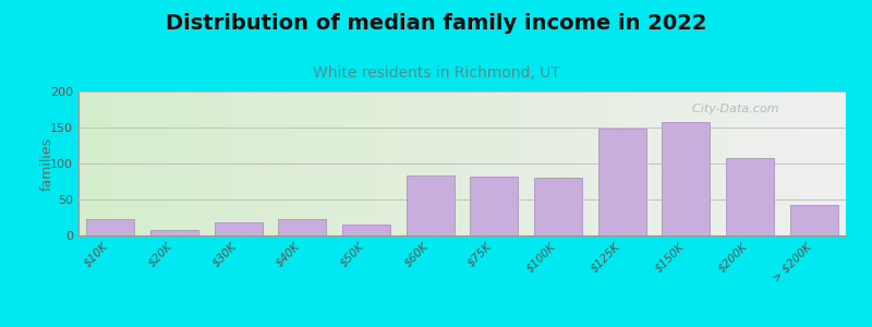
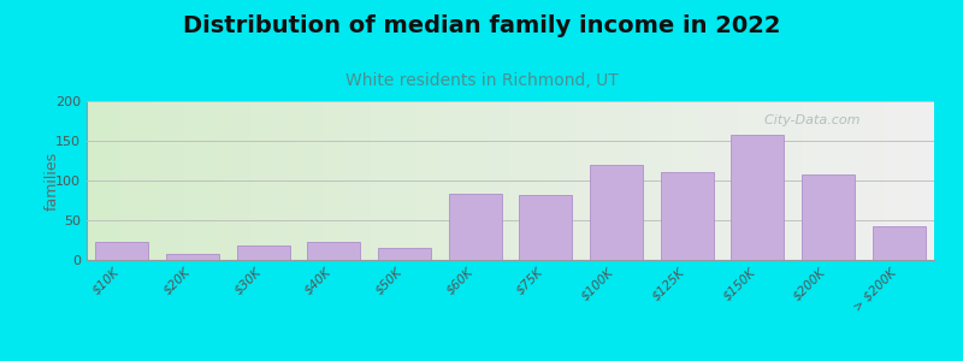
$100K: 80 -> 120
$125K: 148 -> 110
